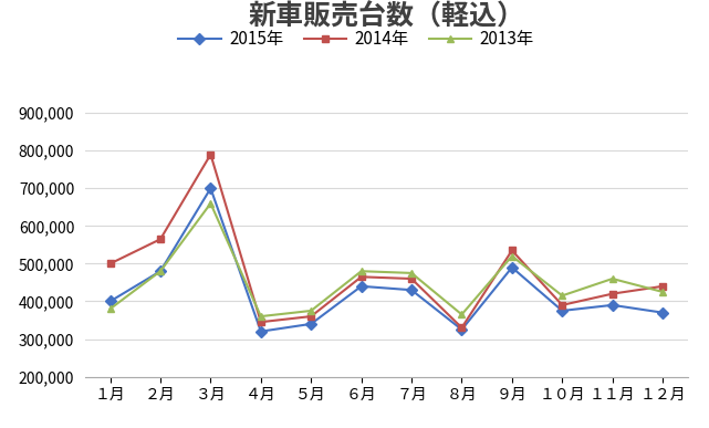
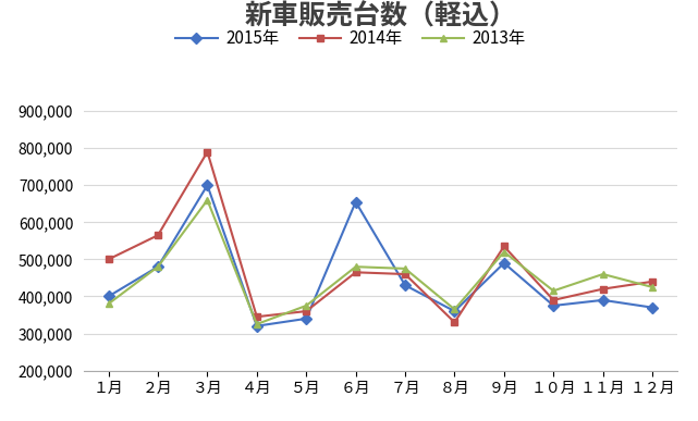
2013年/４月: 360,000 -> 325,000
2015年/６月: 440,000 -> 655,000
2015年/８月: 325,000 -> 360,000
